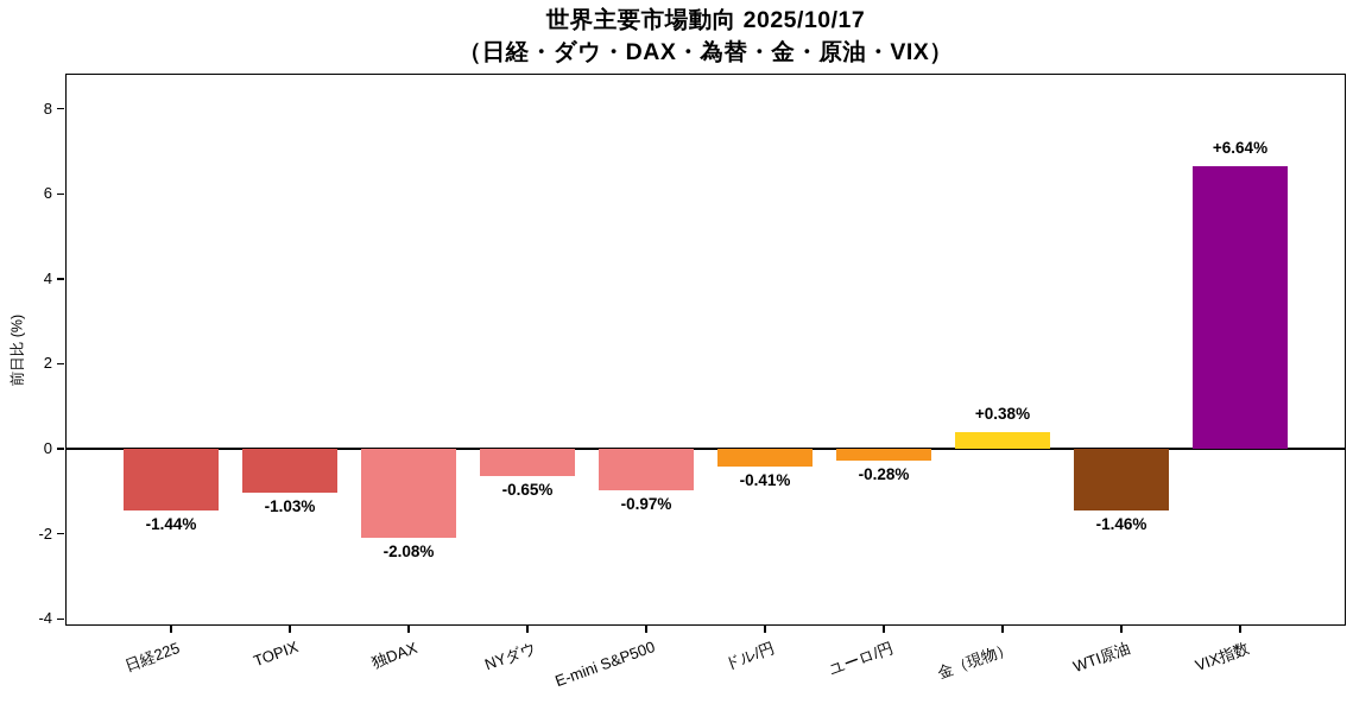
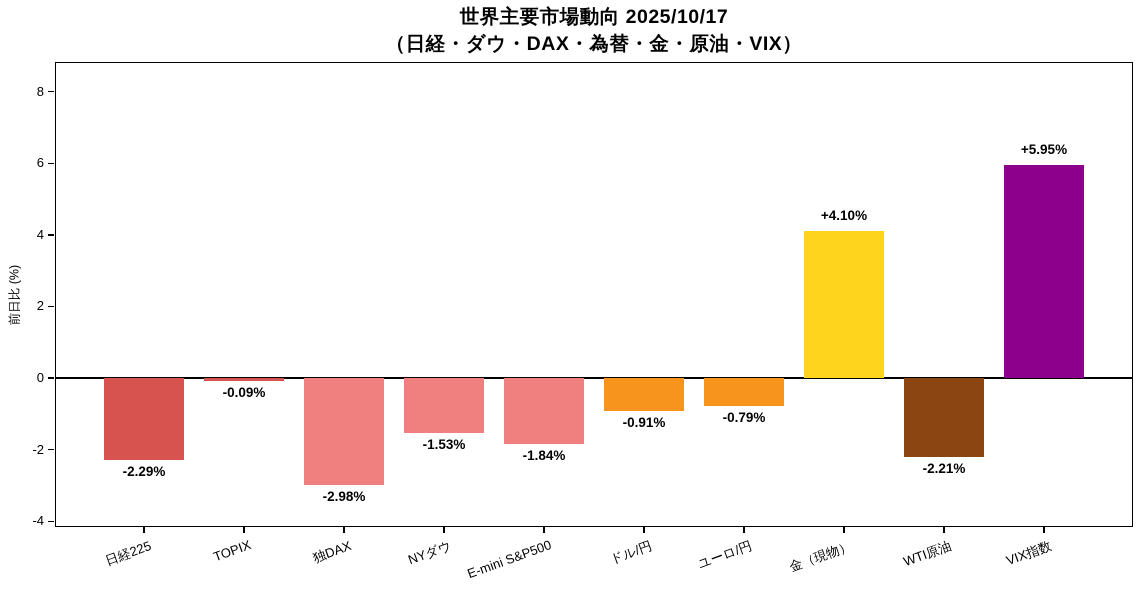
日経225: -1.44% -> -2.29%
TOPIX: -1.03% -> -0.09%
独DAX: -2.08% -> -2.98%
NYダウ: -0.65% -> -1.53%
E-mini S&P500: -0.97% -> -1.84%
ドル/円: -0.41% -> -0.91%
ユーロ/円: -0.28% -> -0.79%
金（現物）: +0.38% -> +4.10%
WTI原油: -1.46% -> -2.21%
VIX指数: +6.64% -> +5.95%
